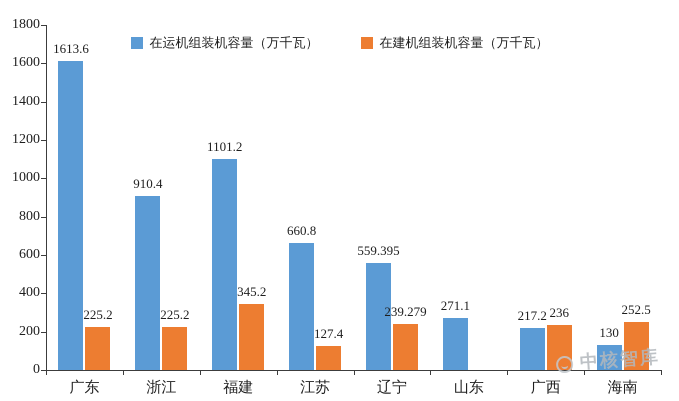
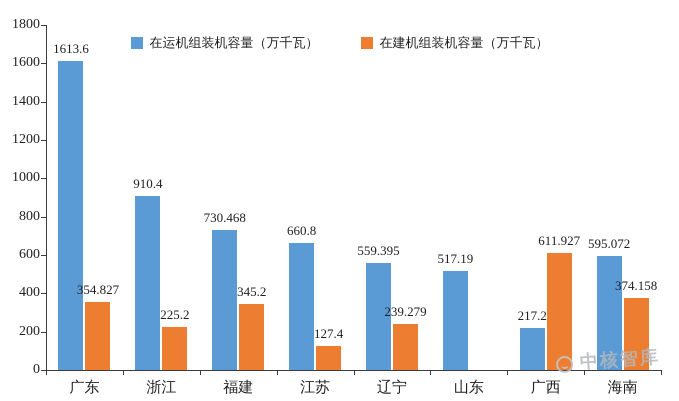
在建机组装机容量（万千瓦）/广东: 225.2 -> 354.827
在运机组装机容量（万千瓦）/福建: 1101.2 -> 730.468
在运机组装机容量（万千瓦）/山东: 271.1 -> 517.19
在建机组装机容量（万千瓦）/广西: 236 -> 611.927
在运机组装机容量（万千瓦）/海南: 130 -> 595.072
在建机组装机容量（万千瓦）/海南: 252.5 -> 374.158
